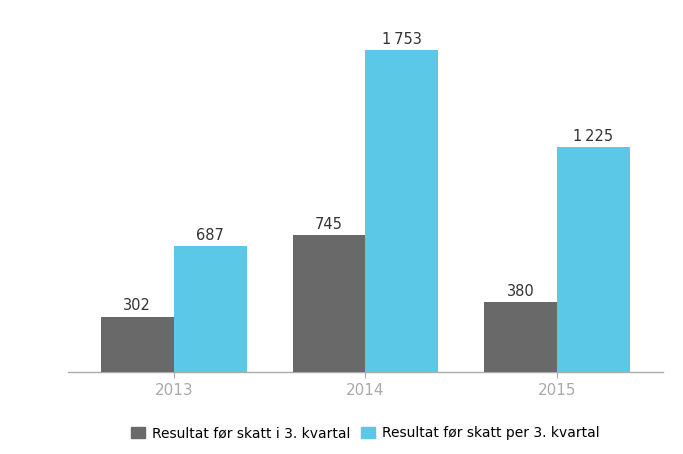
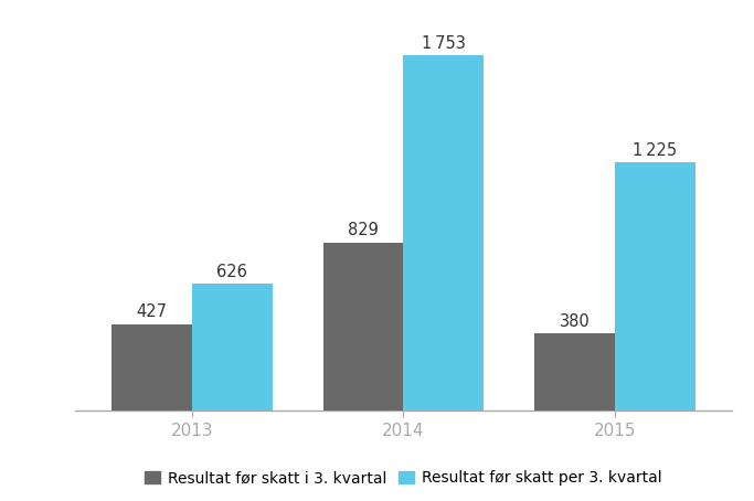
Resultat før skatt i 3. kvartal/2013: 302 -> 427
Resultat før skatt per 3. kvartal/2013: 687 -> 626
Resultat før skatt i 3. kvartal/2014: 745 -> 829
